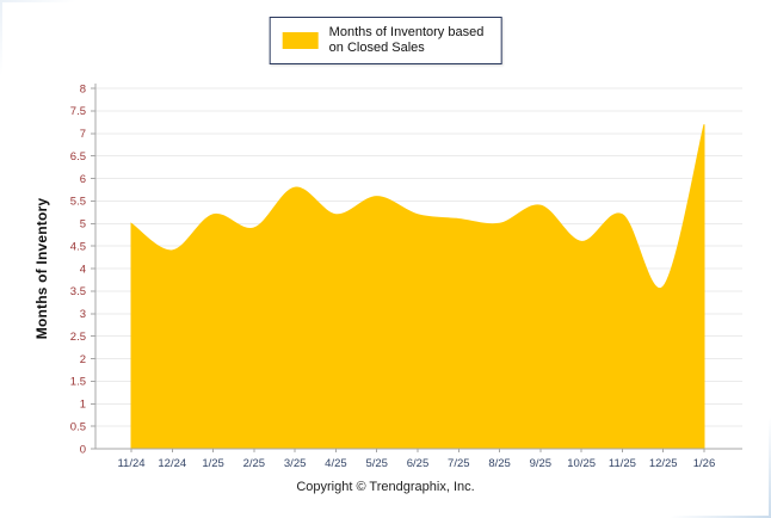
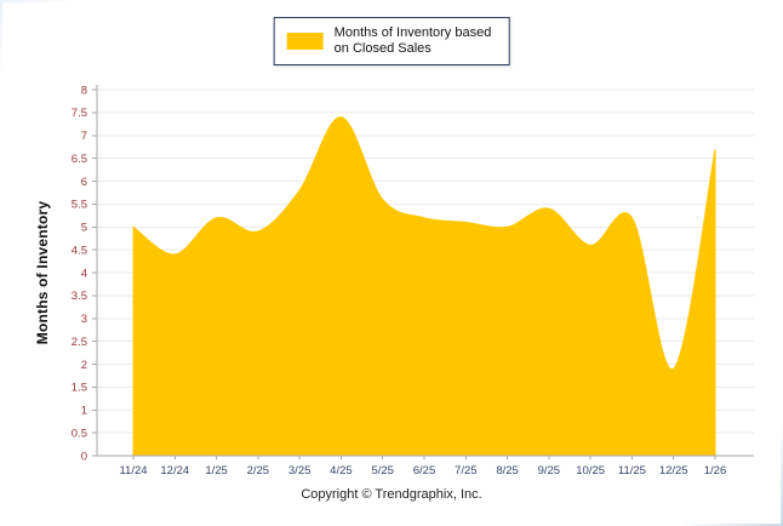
4/25: 5.2 -> 7.4
12/25: 3.6 -> 1.9
1/26: 7.2 -> 6.7
